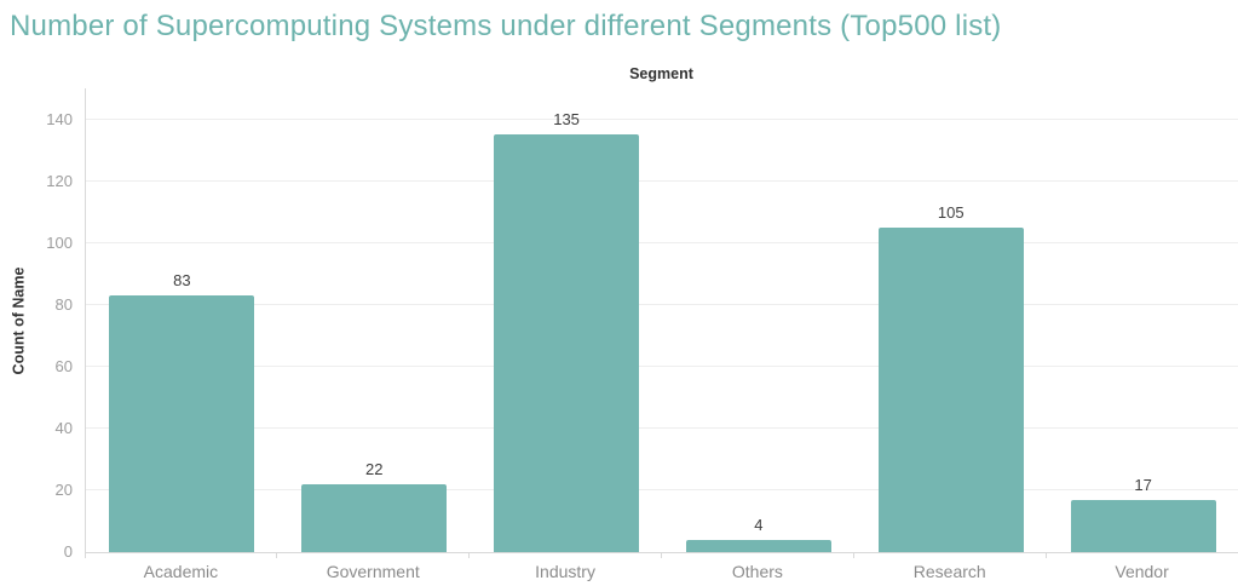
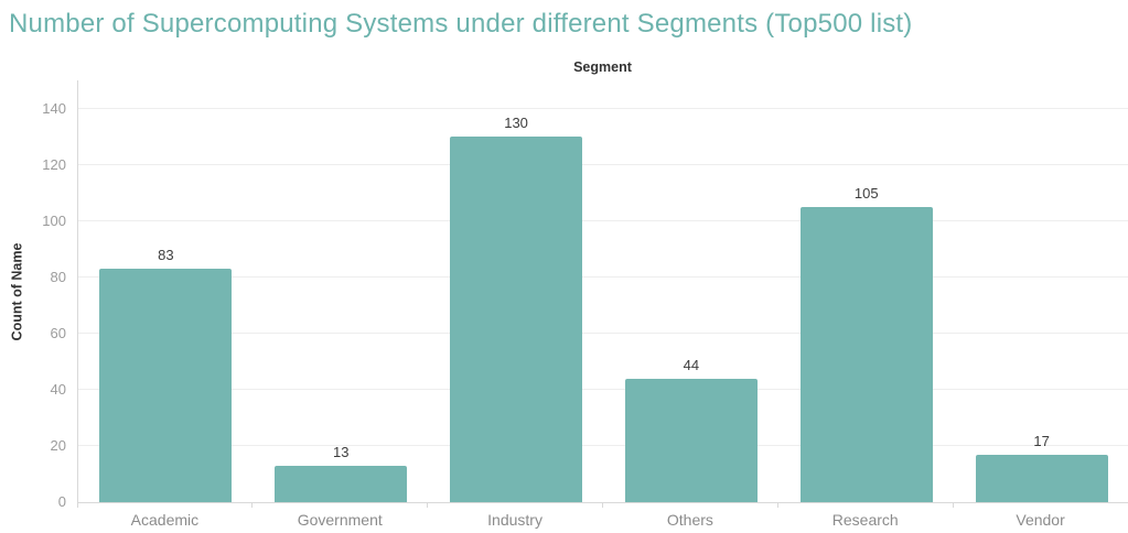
Government: 22 -> 13
Industry: 135 -> 130
Others: 4 -> 44
